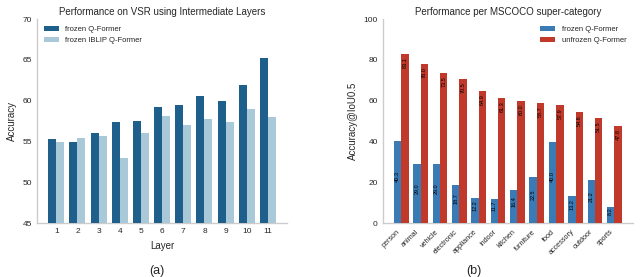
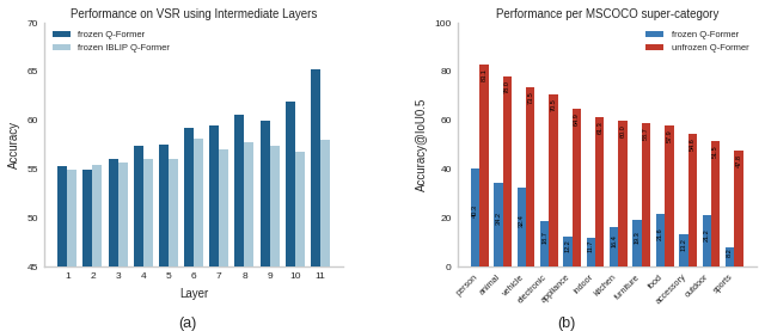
Performance on VSR using Intermediate Layers/frozen IBLIP Q-Former/4: 53.0 -> 56.0
Performance on VSR using Intermediate Layers/frozen IBLIP Q-Former/10: 59.0 -> 56.8
Performance per MSCOCO super-category/frozen Q-Former/animal: 29.0 -> 34.2
Performance per MSCOCO super-category/frozen Q-Former/vehicle: 29.0 -> 32.4
Performance per MSCOCO super-category/frozen Q-Former/furniture: 22.5 -> 19.3
Performance per MSCOCO super-category/frozen Q-Former/food: 40.0 -> 21.6
